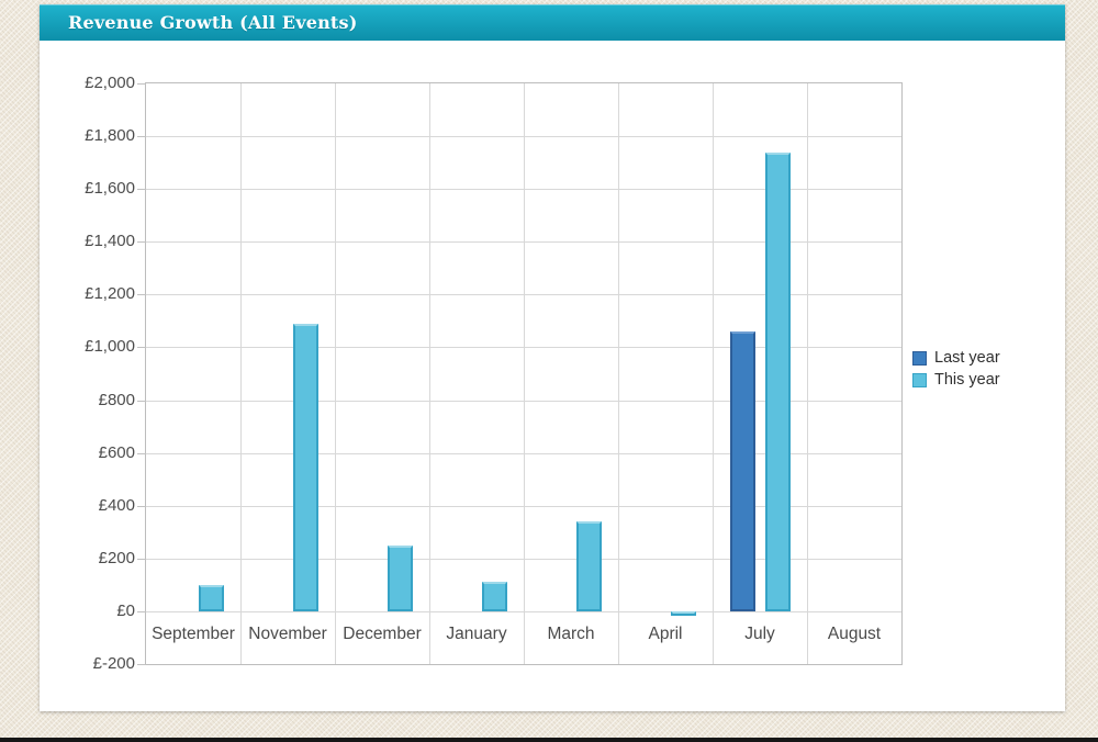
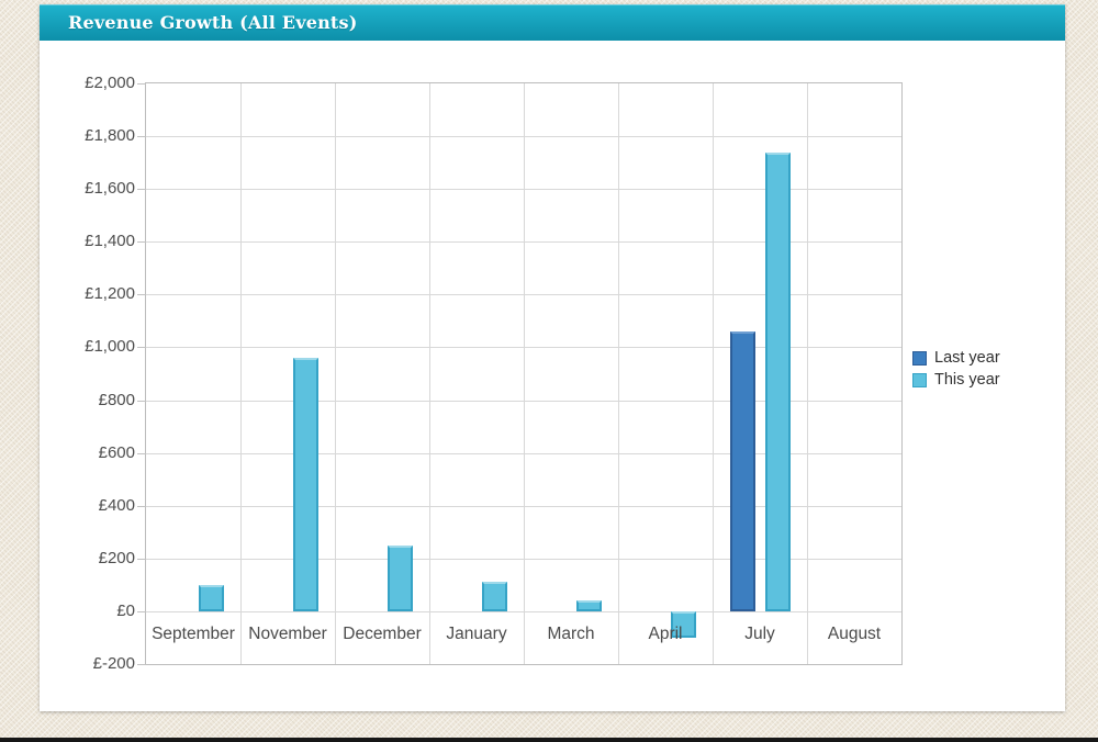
This year/November: £1090 -> £960
This year/March: £340 -> £40
This year/April: -£10 -> -£100
